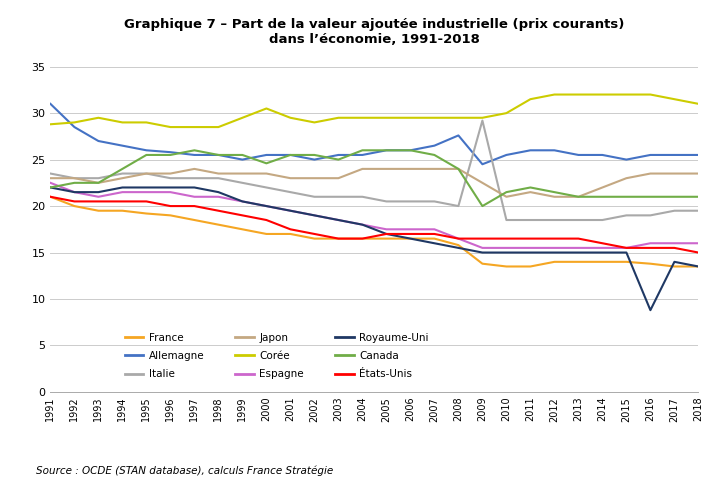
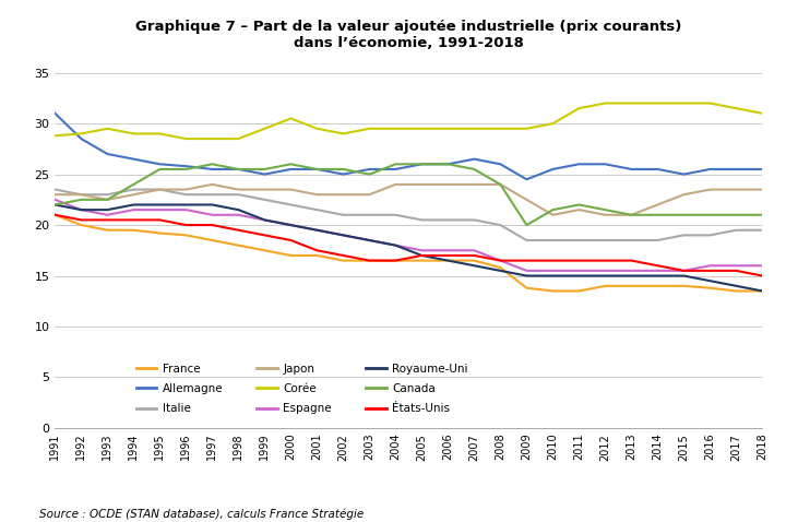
Canada/2000: 24.6 -> 26.0
Allemagne/2008: 27.6 -> 26.0
Italie/2009: 29.2 -> 18.5
Royaume-Uni/2016: 8.8 -> 14.5
